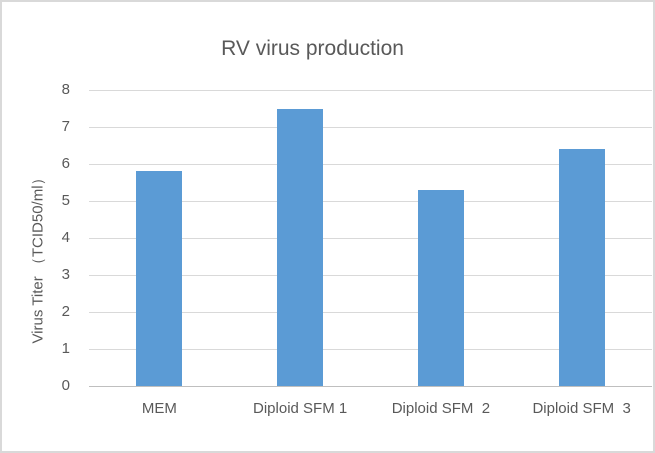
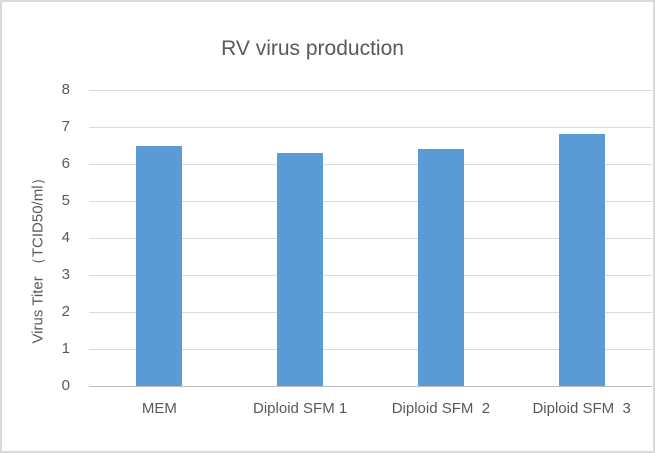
MEM: 5.8 -> 6.5
Diploid SFM 1: 7.5 -> 6.3
Diploid SFM 2: 5.3 -> 6.4
Diploid SFM 3: 6.4 -> 6.8
